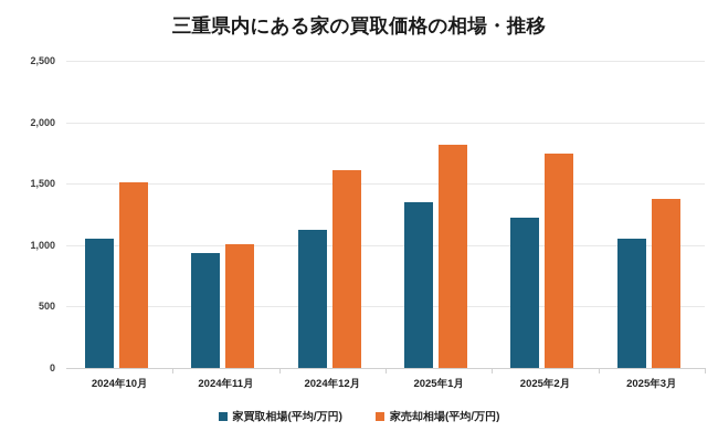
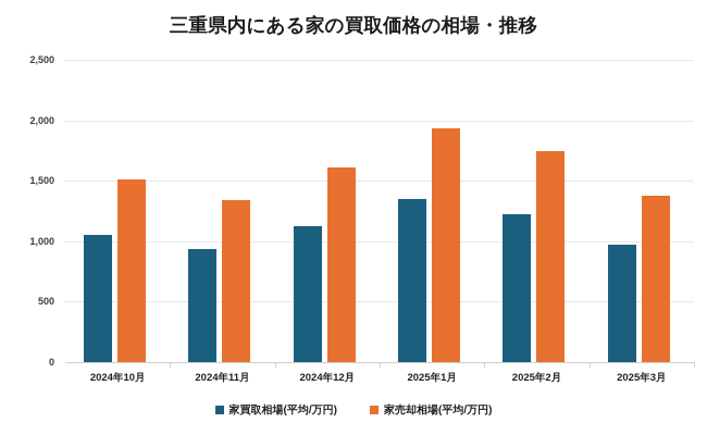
家売却相場(平均/万円)/2024年11月: 1010 -> 1340
家売却相場(平均/万円)/2025年1月: 1820 -> 1930
家買取相場(平均/万円)/2025年3月: 1050 -> 970
